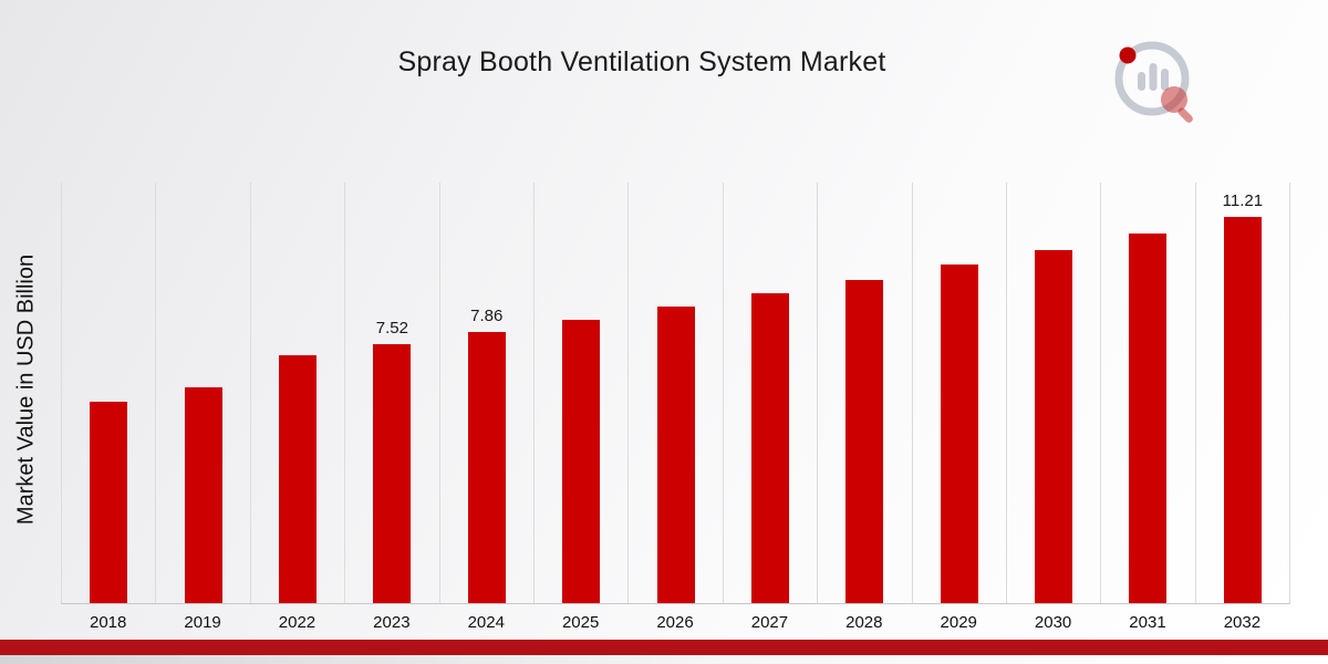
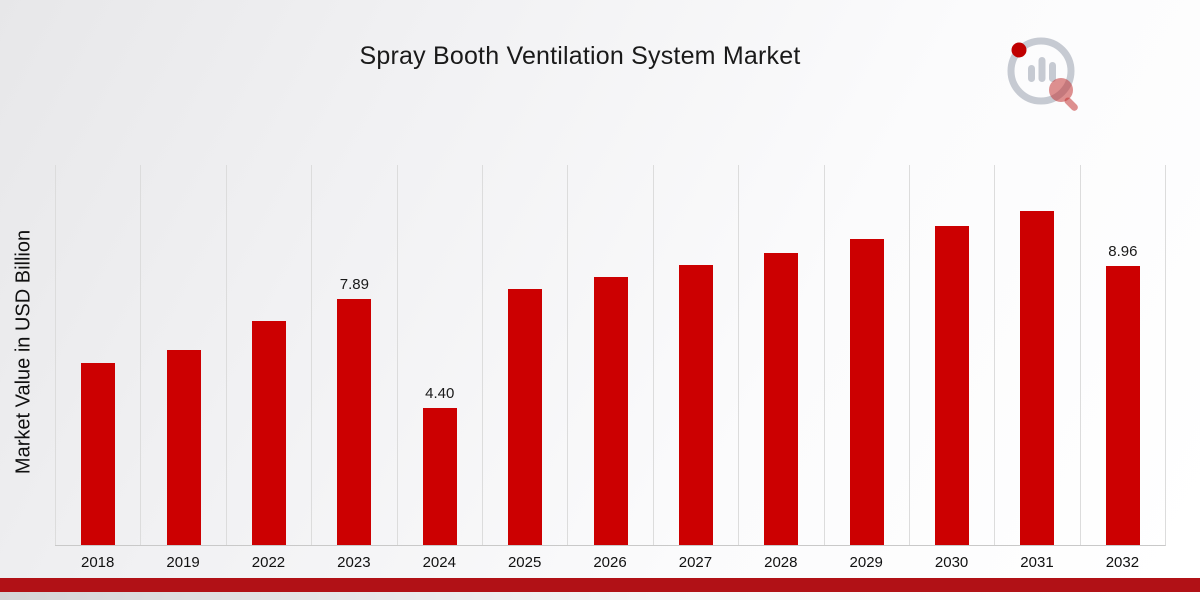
2023: 7.52 -> 7.89
2024: 7.86 -> 4.40
2032: 11.21 -> 8.96
